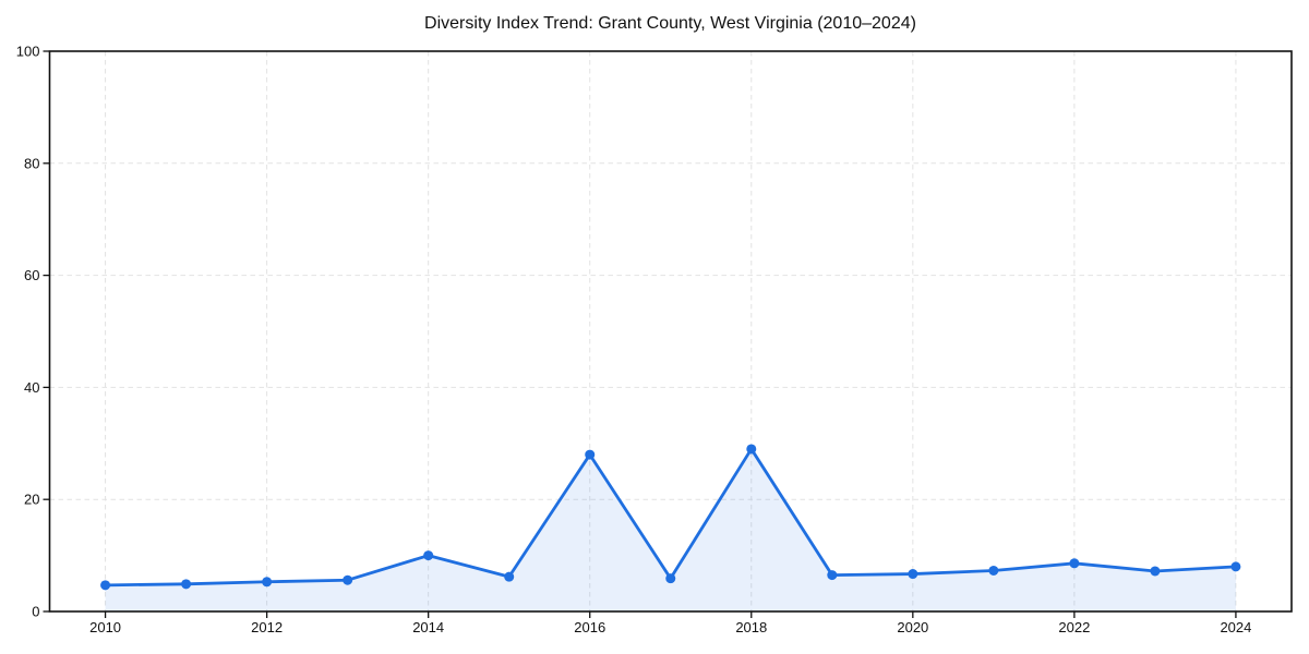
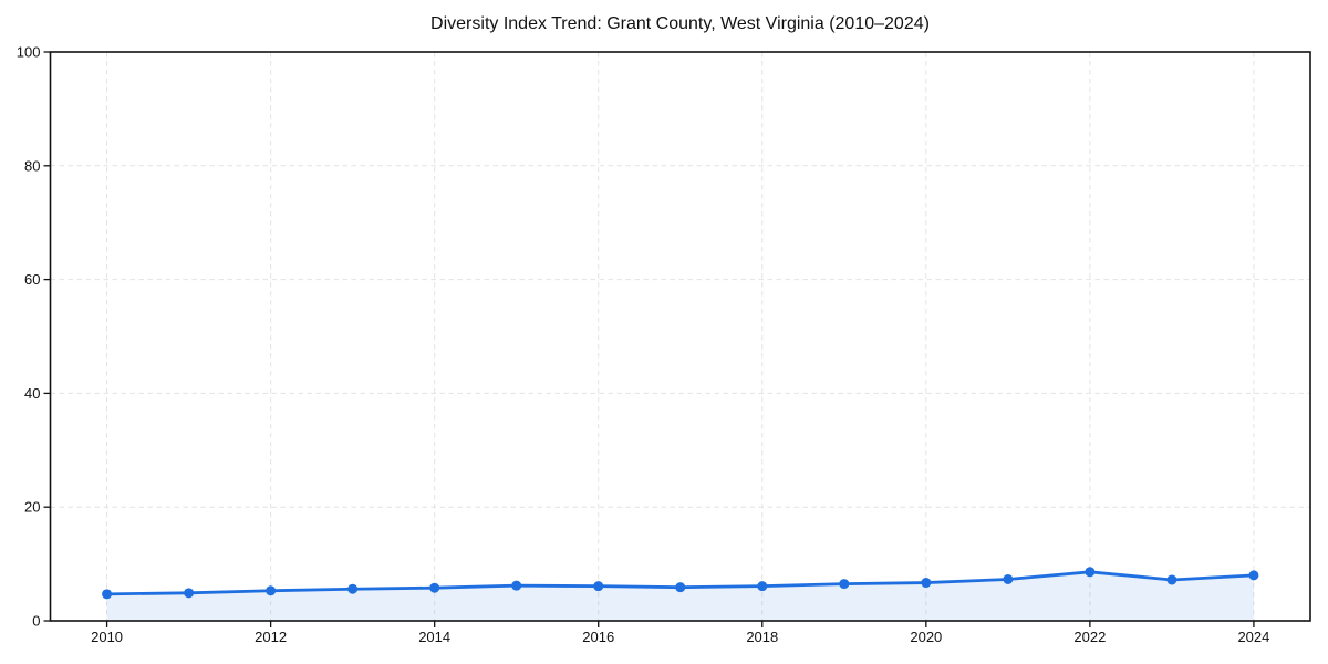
2014: 10 -> 6
2016: 28 -> 6
2018: 29 -> 6
